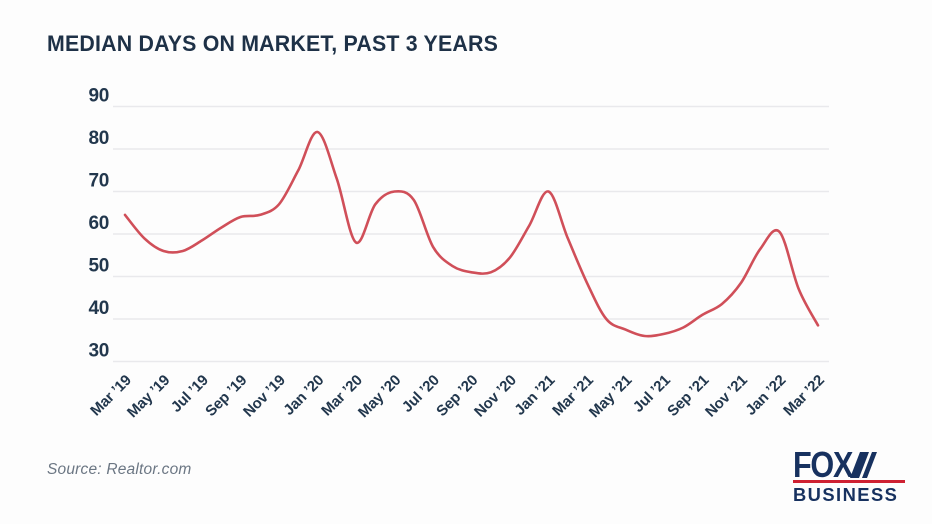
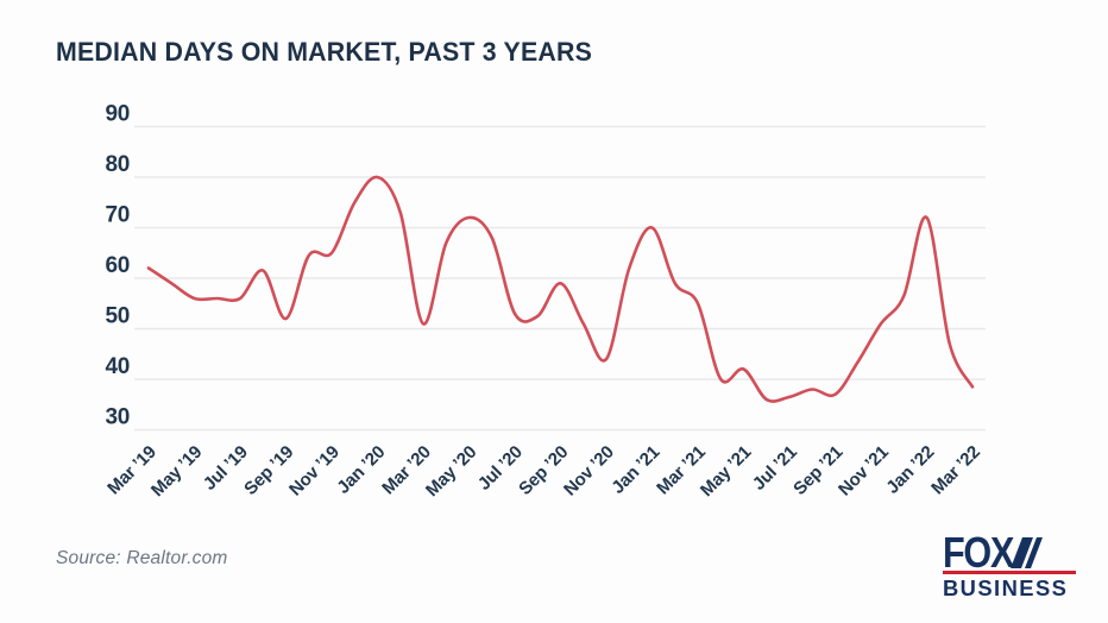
Mar ’19: 64 -> 62
Jul ’19: 58 -> 56
Sep ’19: 64 -> 52
Nov ’19: 67 -> 65
Jan ’20: 84 -> 80
Mar ’20: 58 -> 51
May ’20: 70 -> 72
Jul ’20: 57 -> 53
Sep ’20: 51 -> 59
Nov ’20: 54 -> 44
Mar ’21: 48 -> 55
May ’21: 38 -> 42
Sep ’21: 41 -> 37
Nov ’21: 48 -> 51
Jan ’22: 60 -> 72
